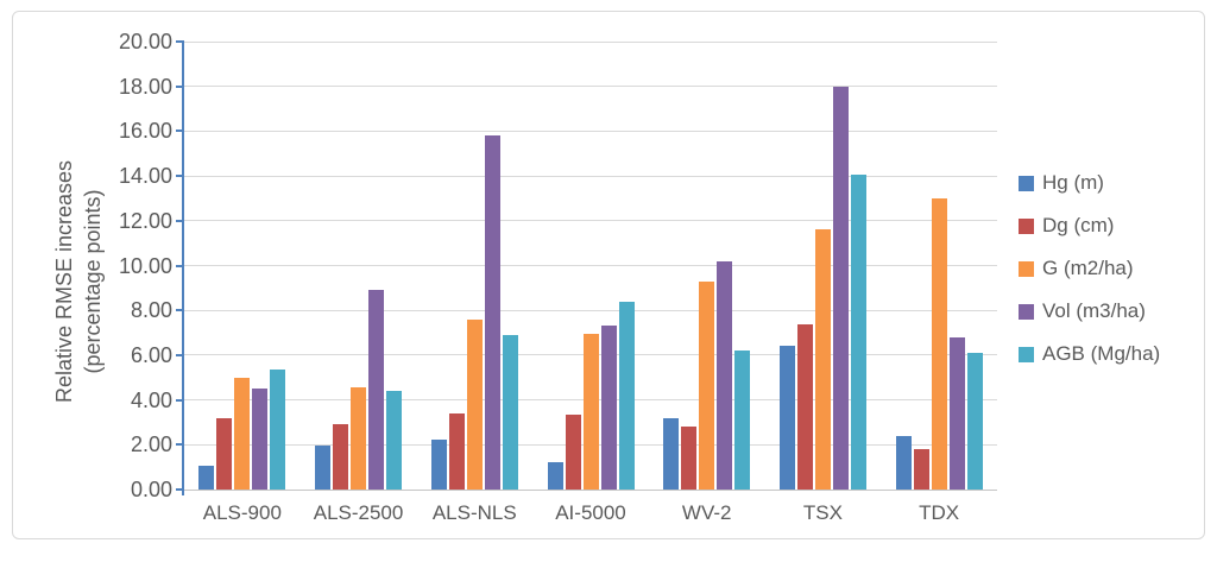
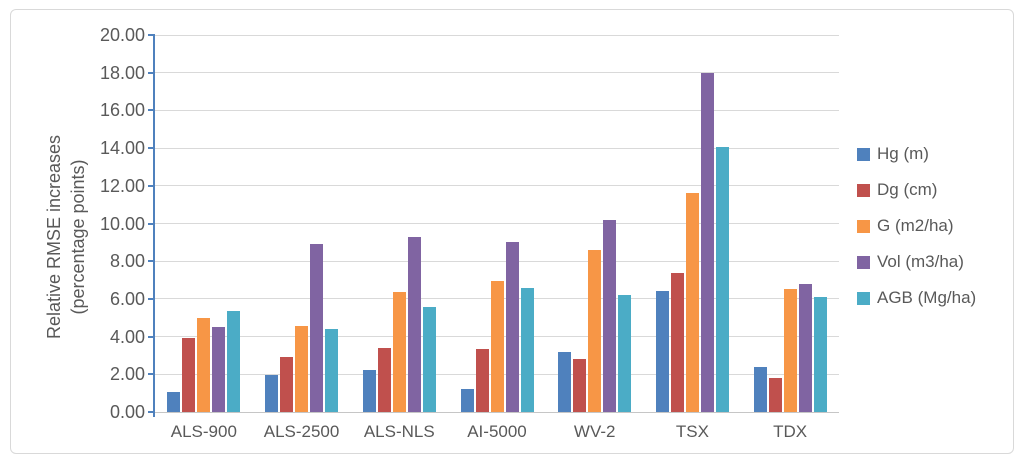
Dg (cm)/ALS-900: 3.2 -> 3.9
G (m2/ha)/ALS-NLS: 7.6 -> 6.3
Vol (m3/ha)/ALS-NLS: 15.8 -> 9.3
AGB (Mg/ha)/ALS-NLS: 6.9 -> 5.5
Vol (m3/ha)/AI-5000: 7.3 -> 9.0
AGB (Mg/ha)/AI-5000: 8.4 -> 6.6
G (m2/ha)/WV-2: 9.3 -> 8.6
G (m2/ha)/TDX: 13.0 -> 6.5
